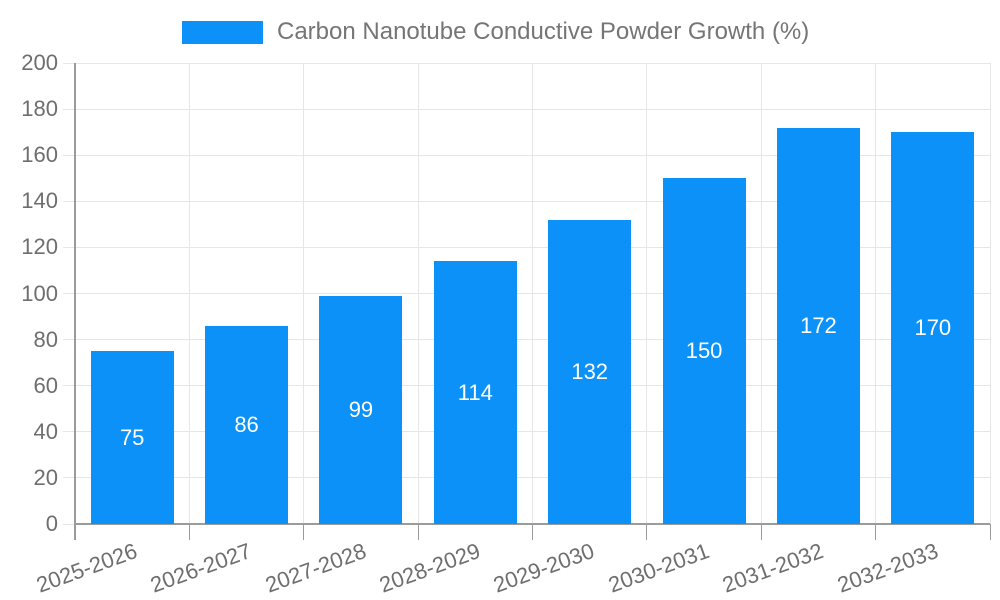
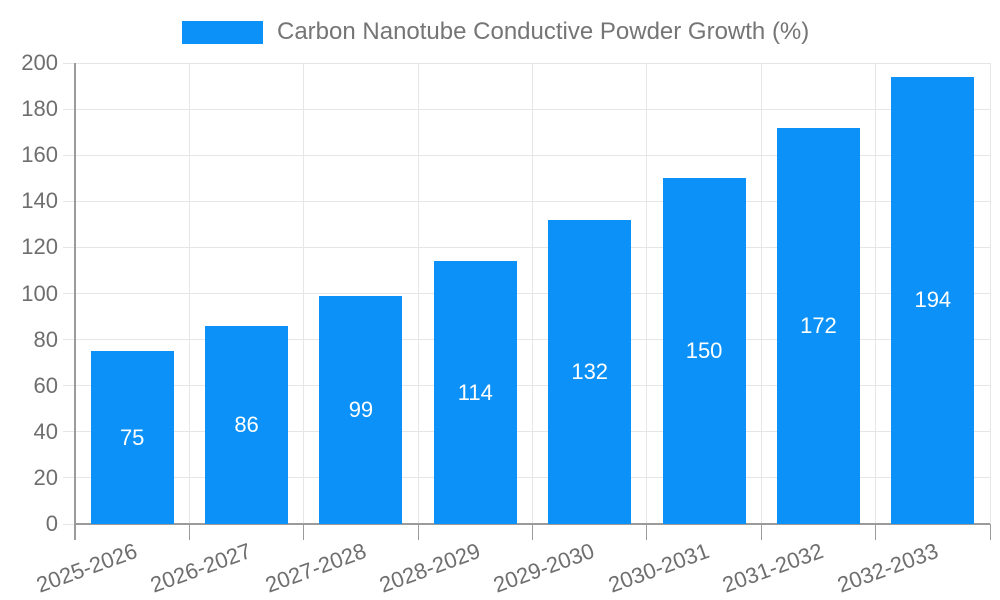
2032-2033: 170 -> 194
